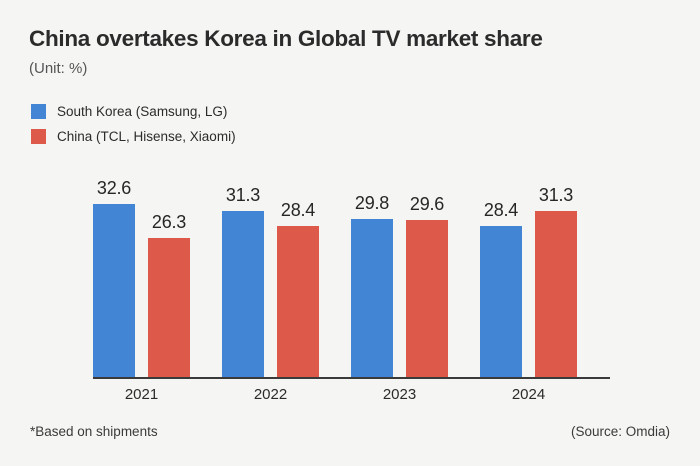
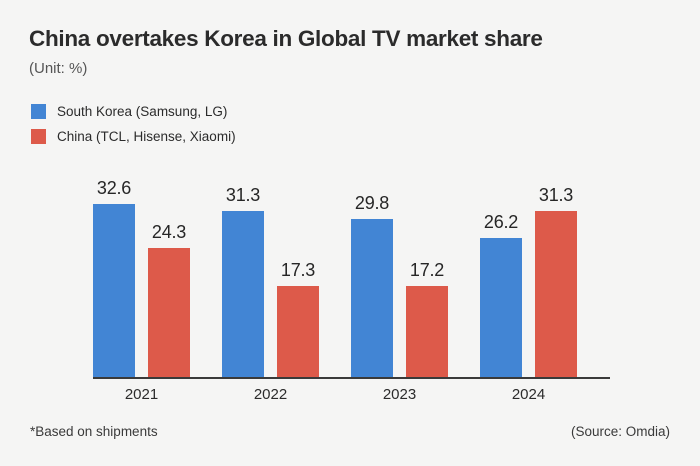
China (TCL, Hisense, Xiaomi)/2021: 26.3 -> 24.3
China (TCL, Hisense, Xiaomi)/2022: 28.4 -> 17.3
China (TCL, Hisense, Xiaomi)/2023: 29.6 -> 17.2
South Korea (Samsung, LG)/2024: 28.4 -> 26.2
